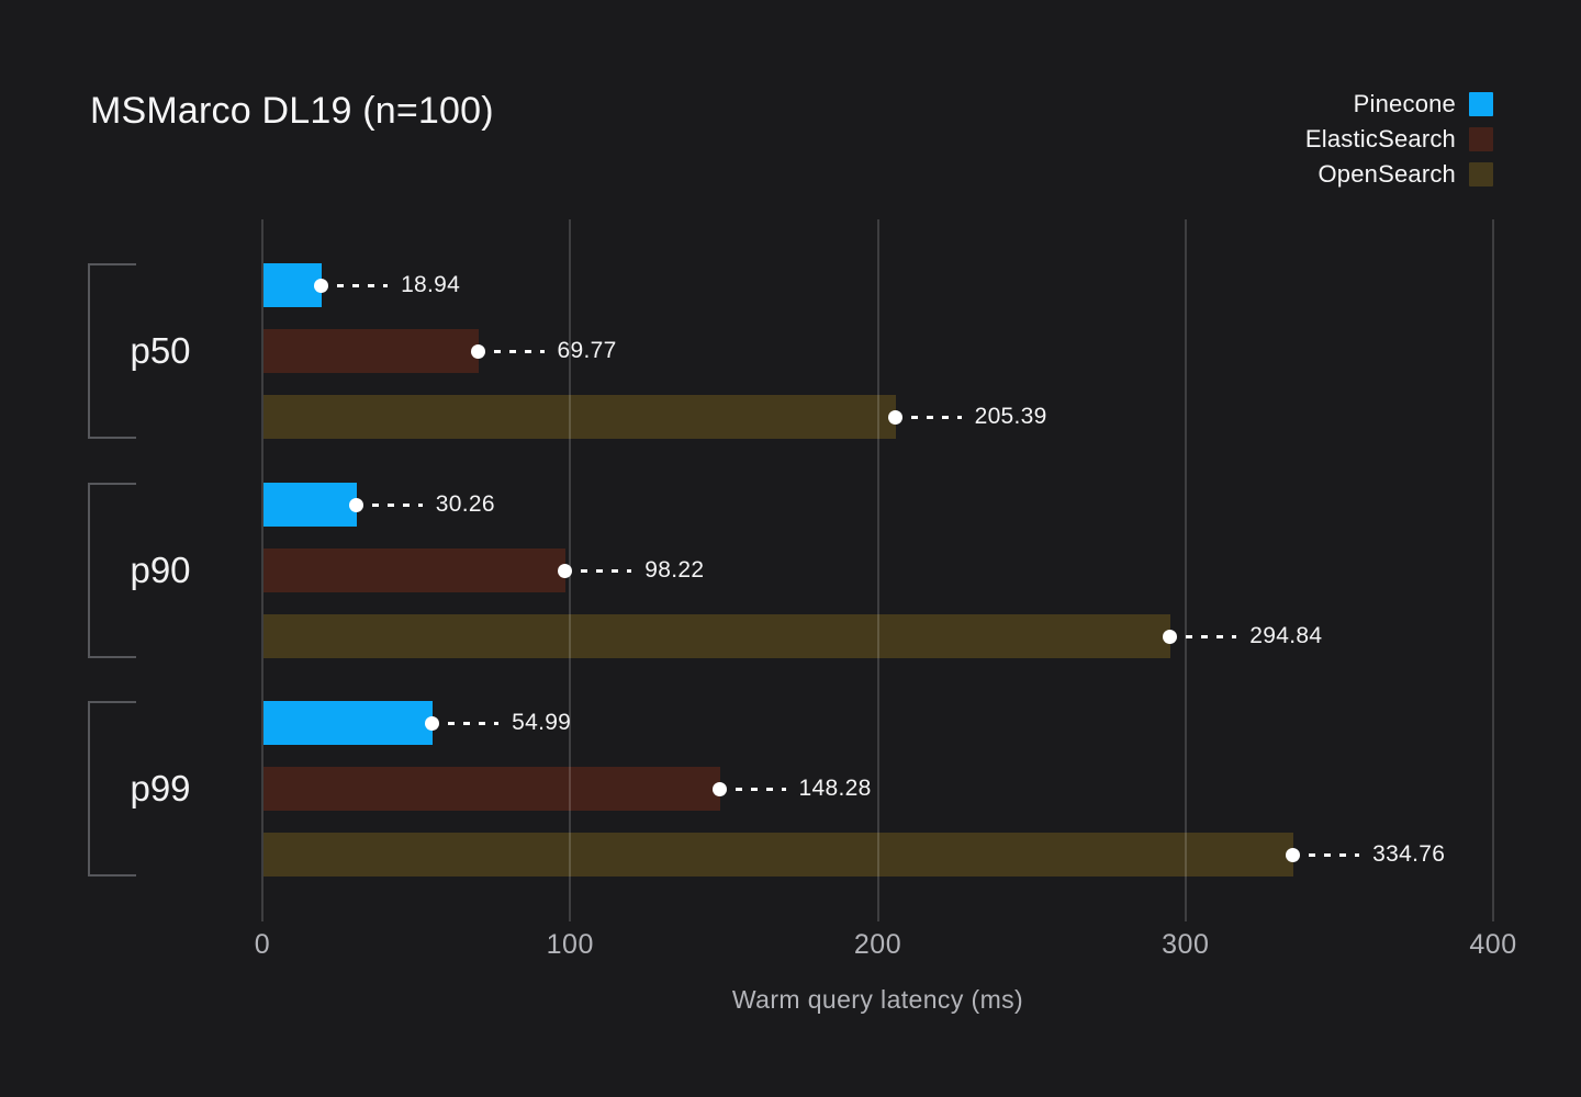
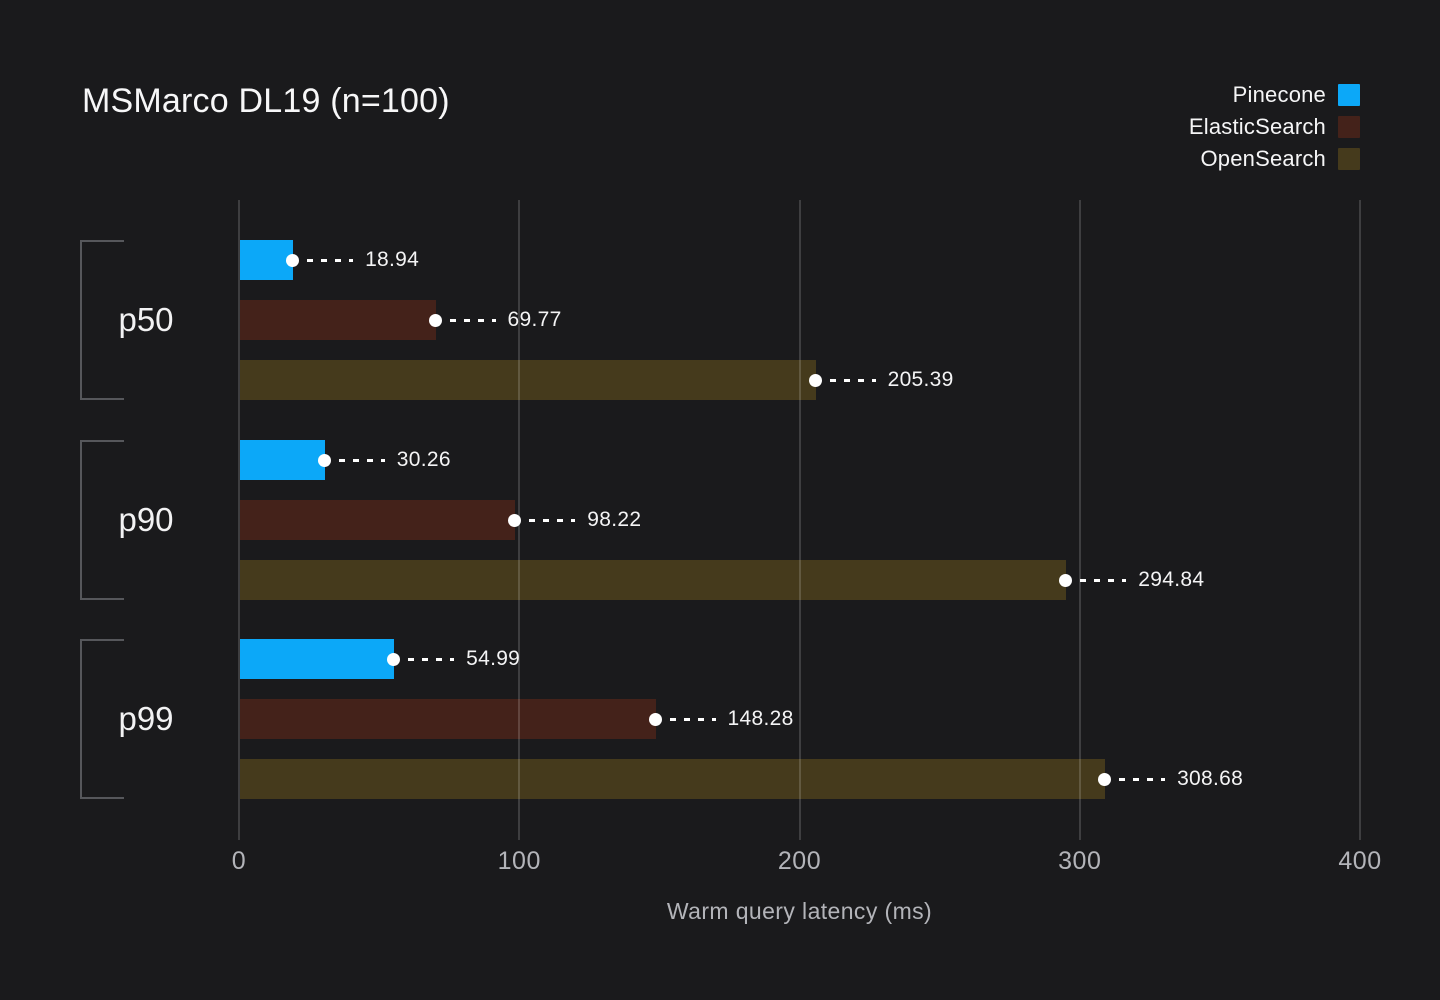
OpenSearch/p99: 334.76 -> 308.68
